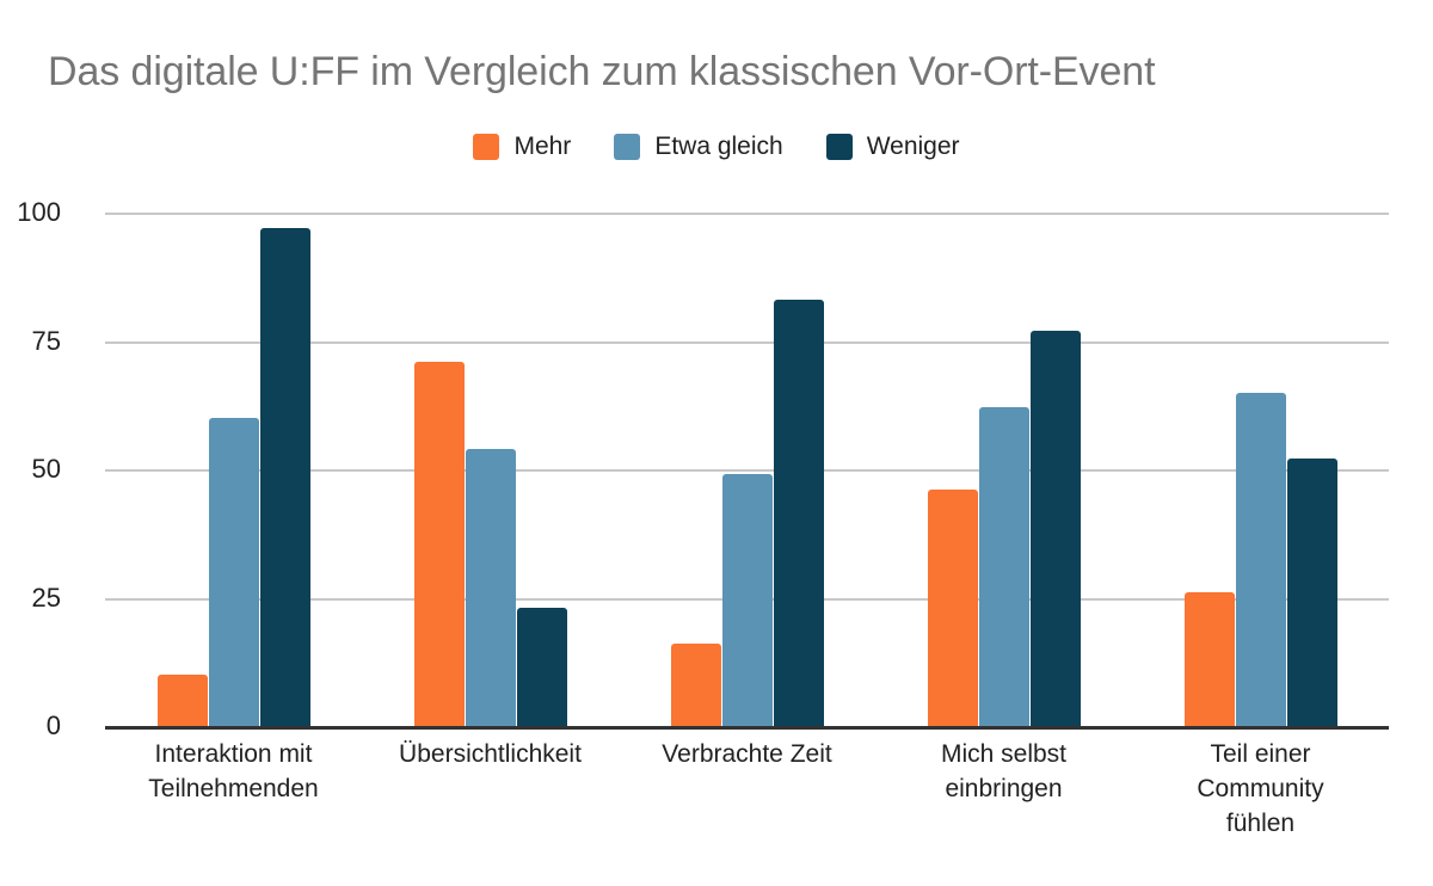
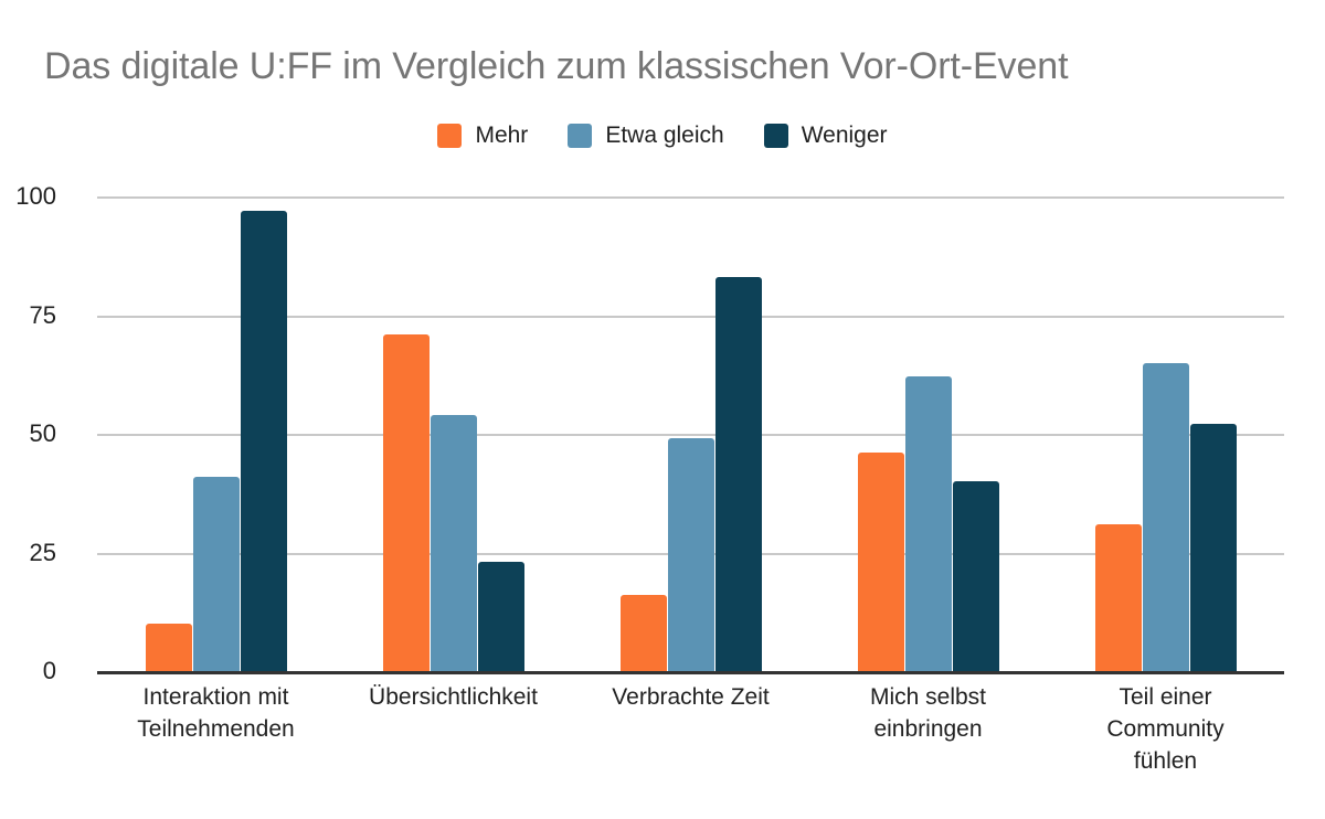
Etwa gleich/Interaktion mit Teilnehmenden: 60 -> 41
Weniger/Mich selbst einbringen: 77 -> 40
Mehr/Teil einer Community fühlen: 26 -> 31
